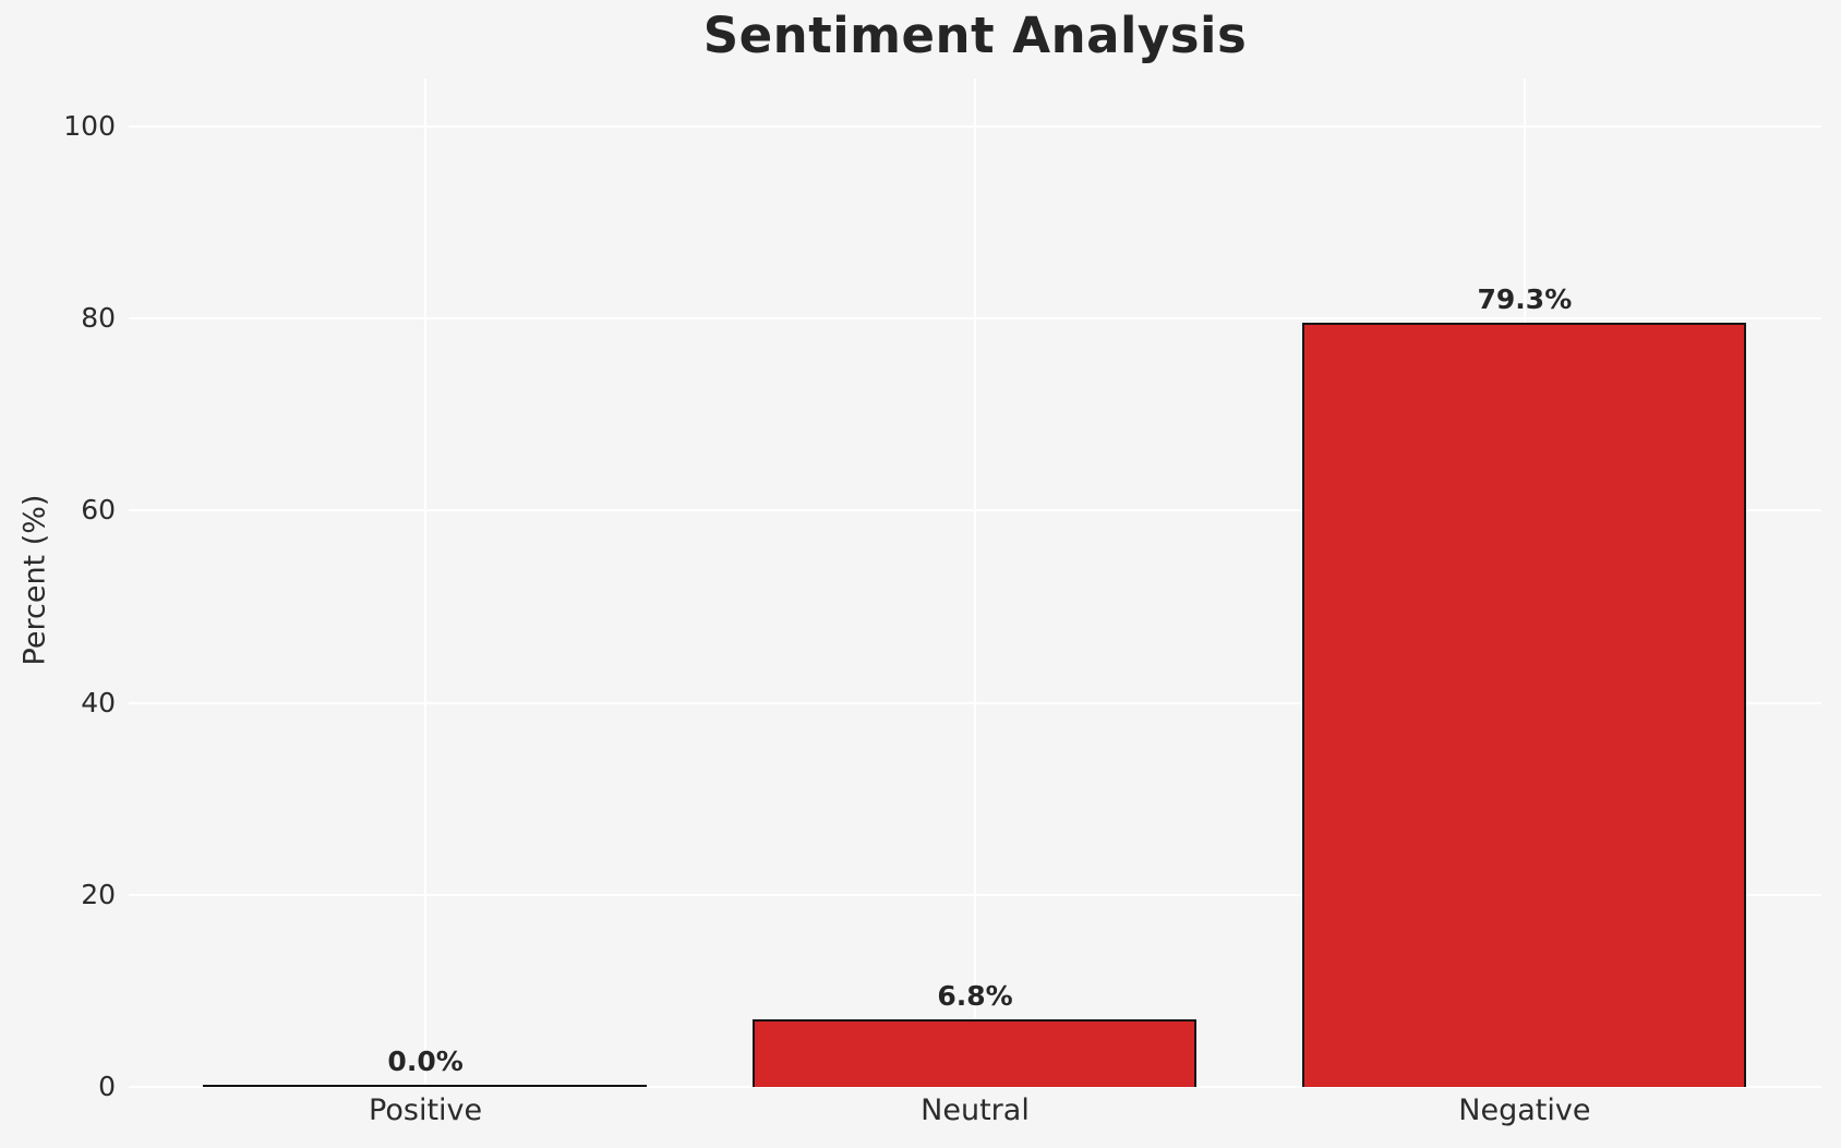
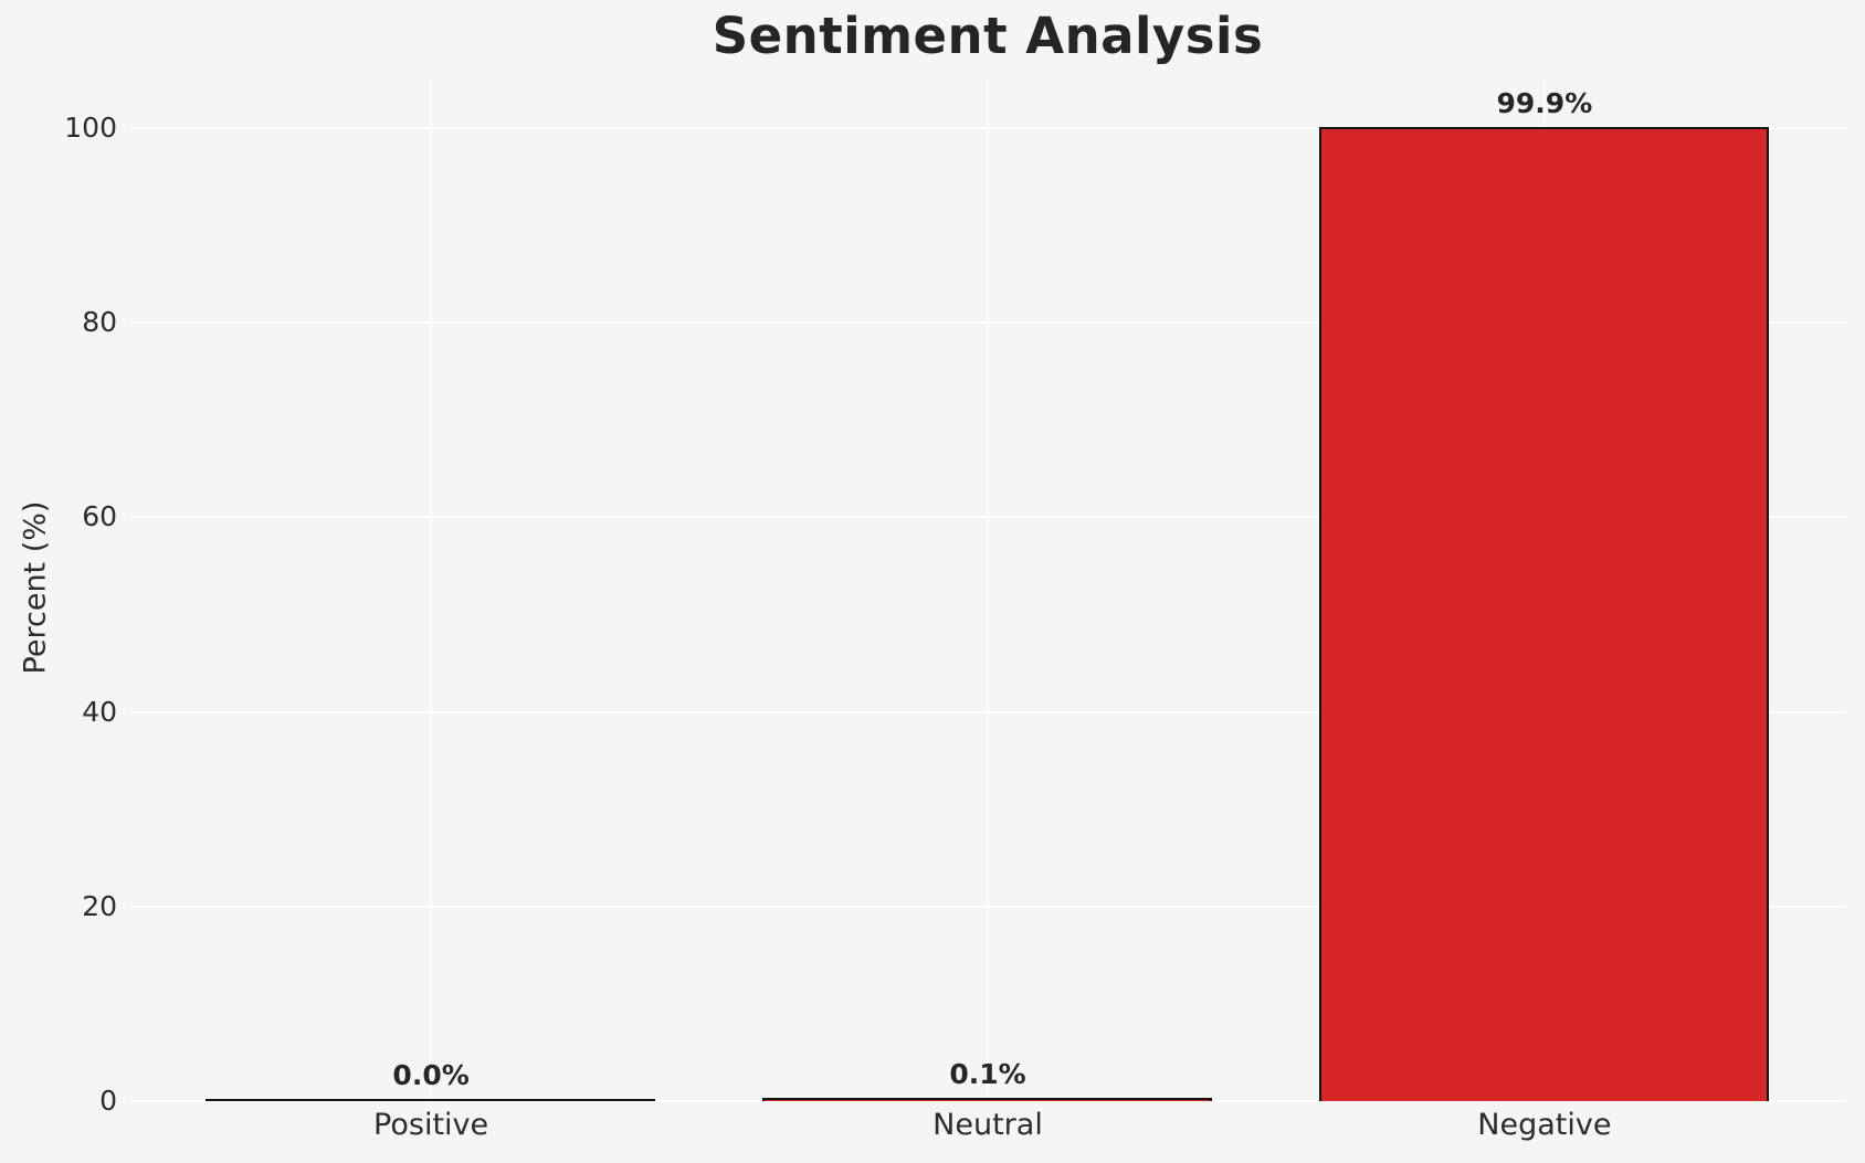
Neutral: 6.8% -> 0.1%
Negative: 79.3% -> 99.9%
